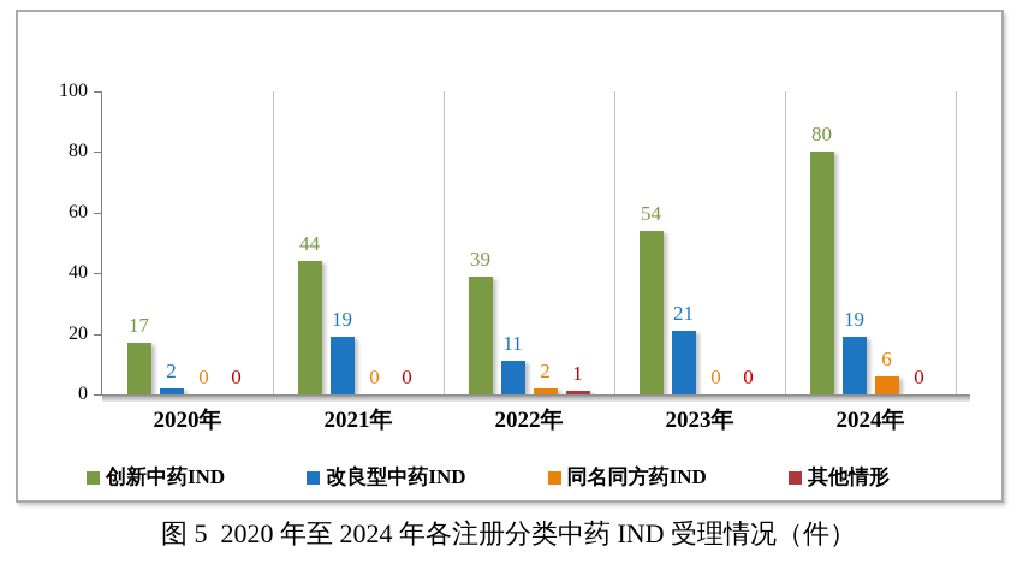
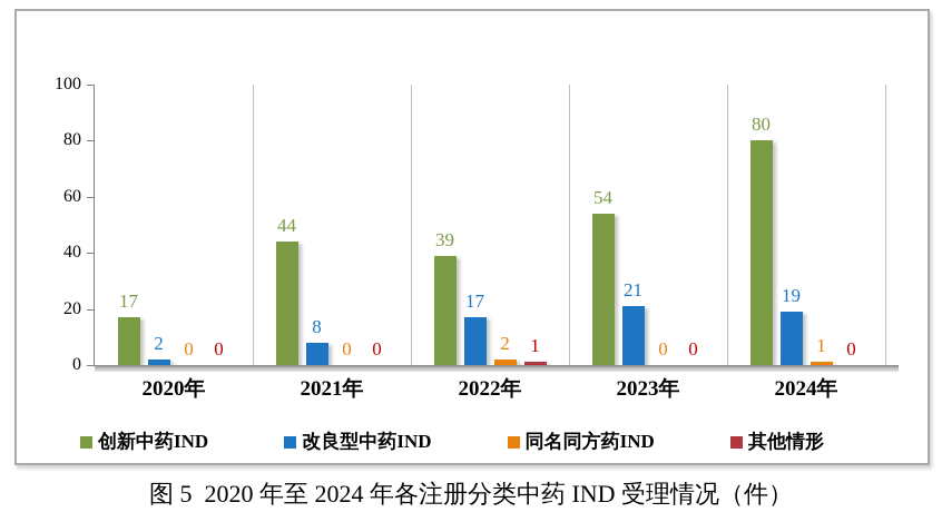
改良型中药IND/2021年: 19 -> 8
改良型中药IND/2022年: 11 -> 17
同名同方药IND/2024年: 6 -> 1
